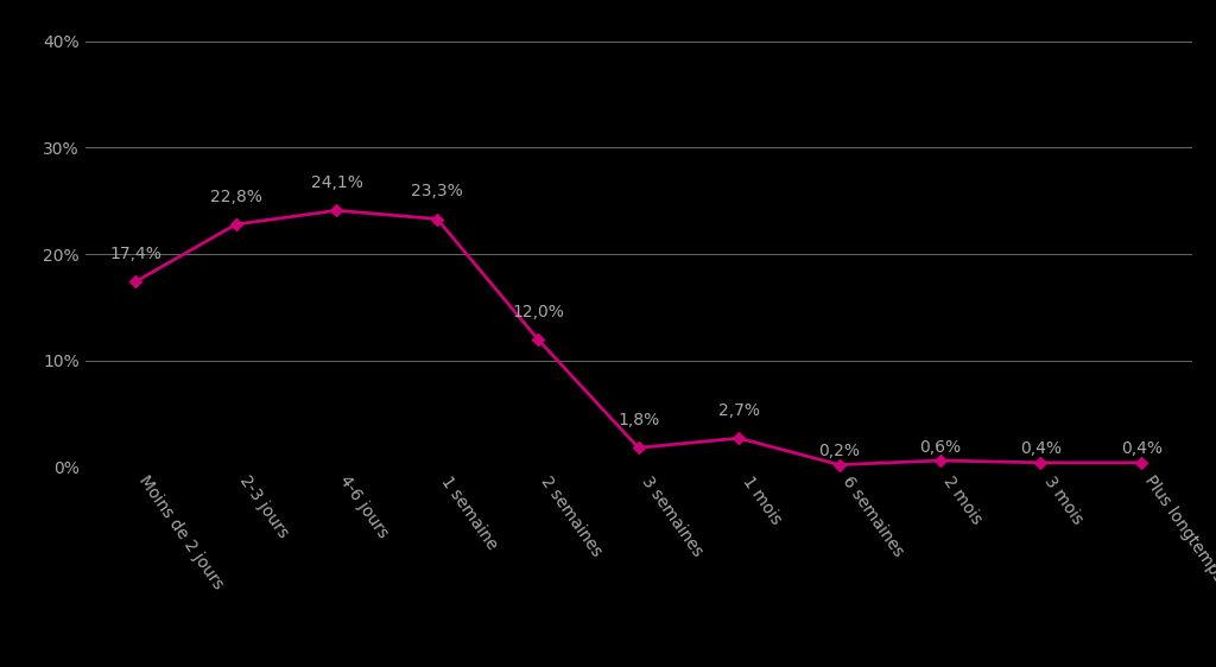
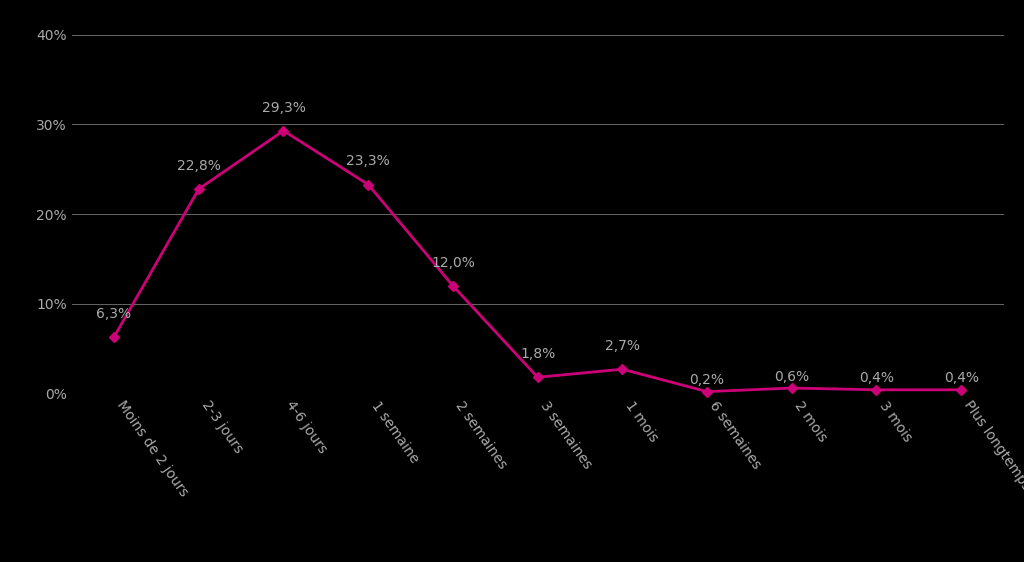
Moins de 2 jours: 17,4% -> 6,3%
4-6 jours: 24,1% -> 29,3%
